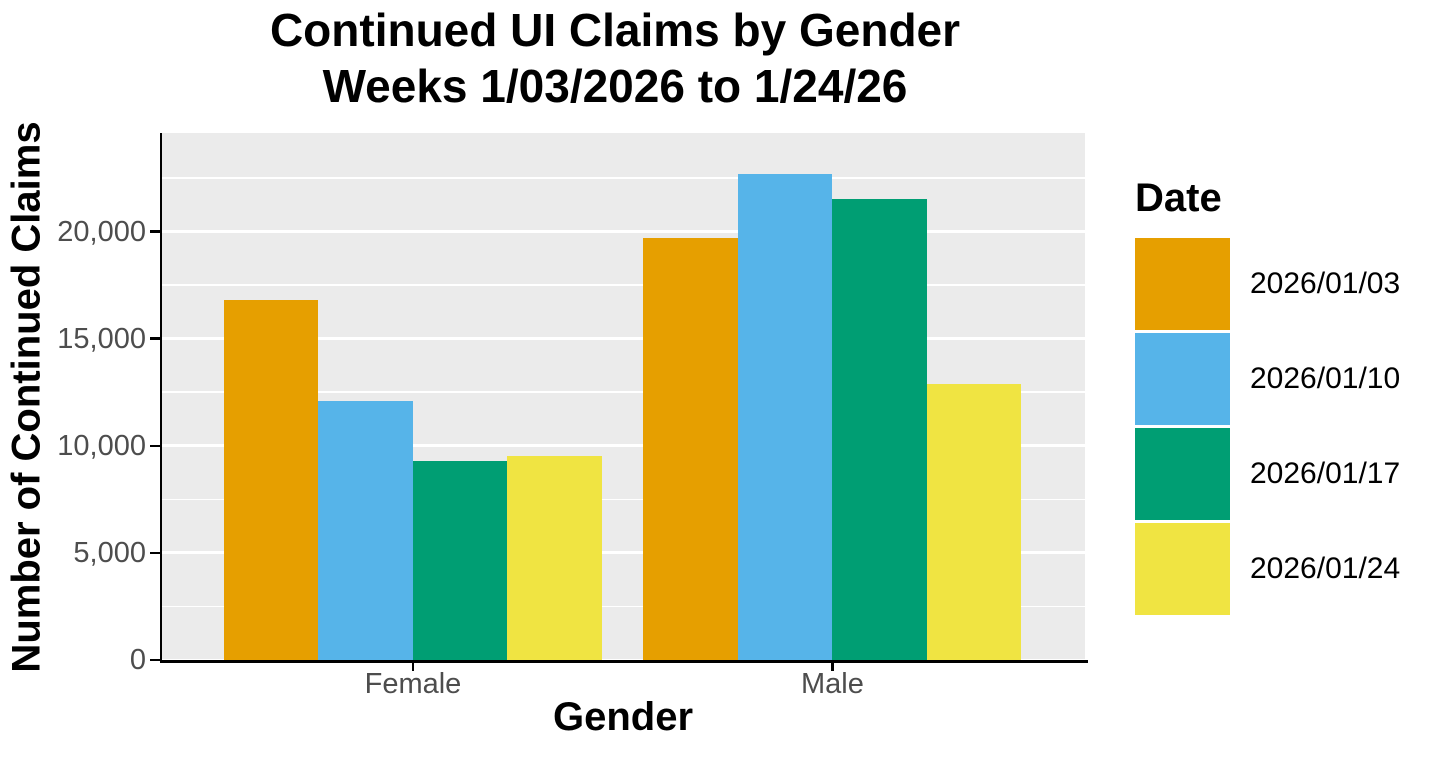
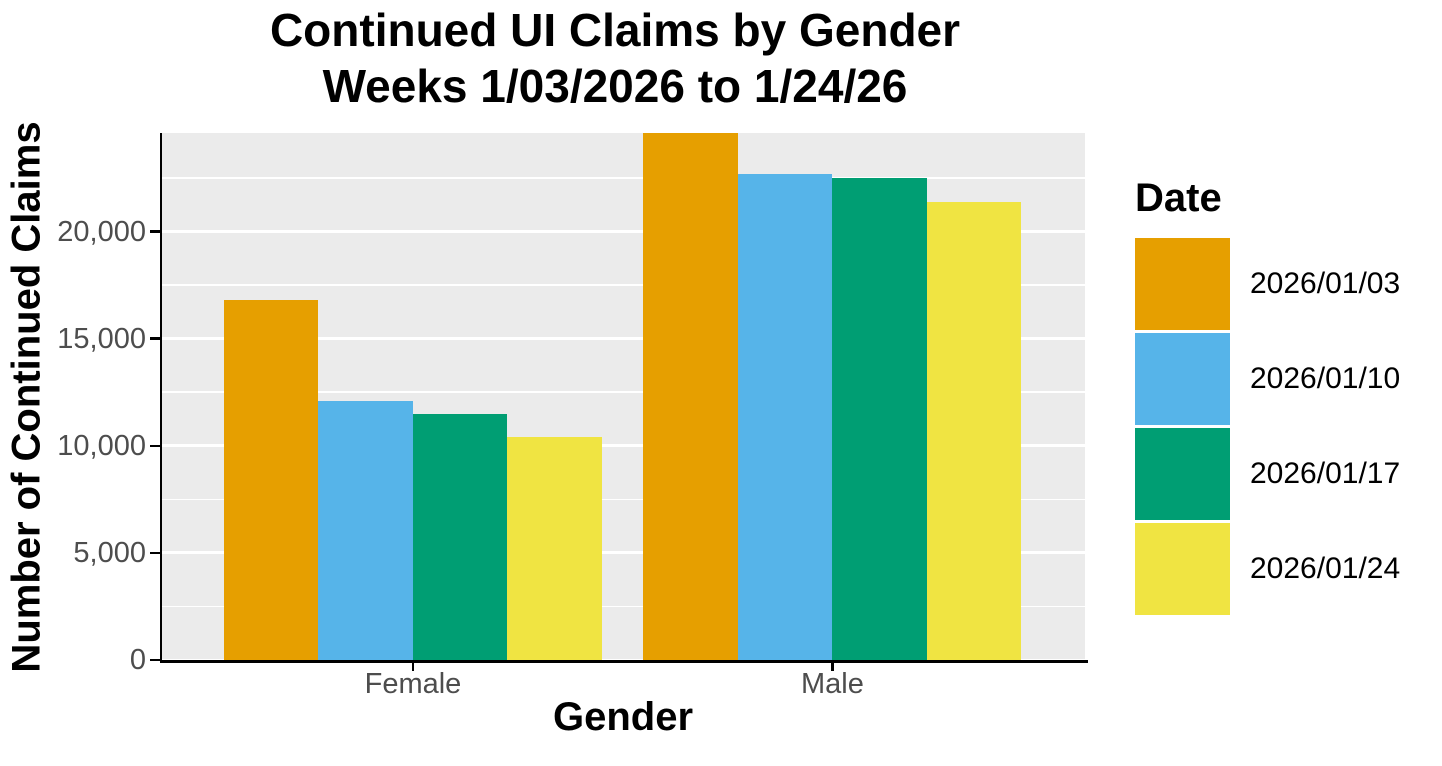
2026/01/17/Female: 9300 -> 11500
2026/01/24/Female: 9500 -> 10400
2026/01/03/Male: 19700 -> 24600
2026/01/17/Male: 21500 -> 22500
2026/01/24/Male: 12900 -> 21400
